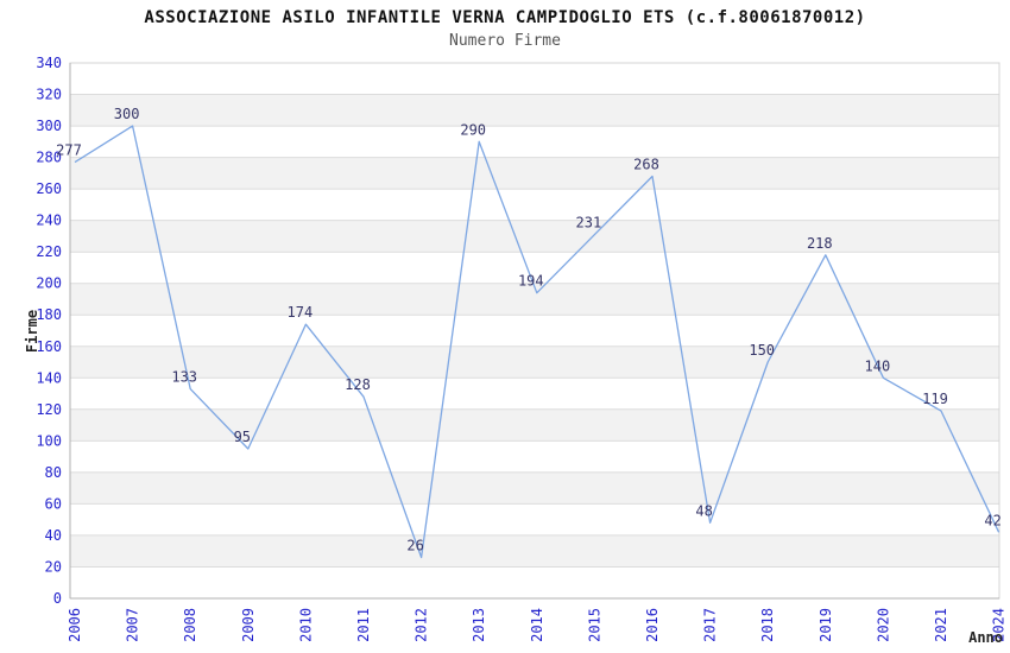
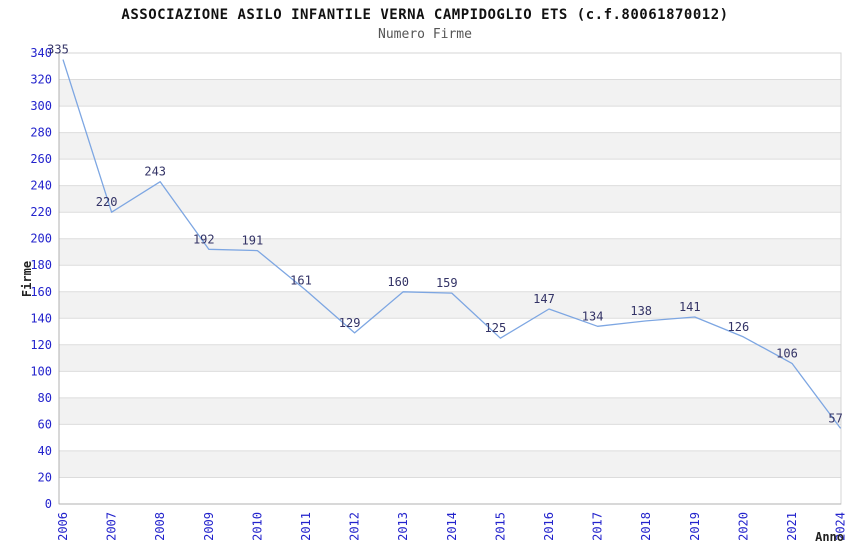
2006: 277 -> 335
2007: 300 -> 220
2008: 133 -> 243
2009: 95 -> 192
2010: 174 -> 191
2011: 128 -> 161
2012: 26 -> 129
2013: 290 -> 160
2014: 194 -> 159
2015: 231 -> 125
2016: 268 -> 147
2017: 48 -> 134
2018: 150 -> 138
2019: 218 -> 141
2020: 140 -> 126
2021: 119 -> 106
2024: 42 -> 57
